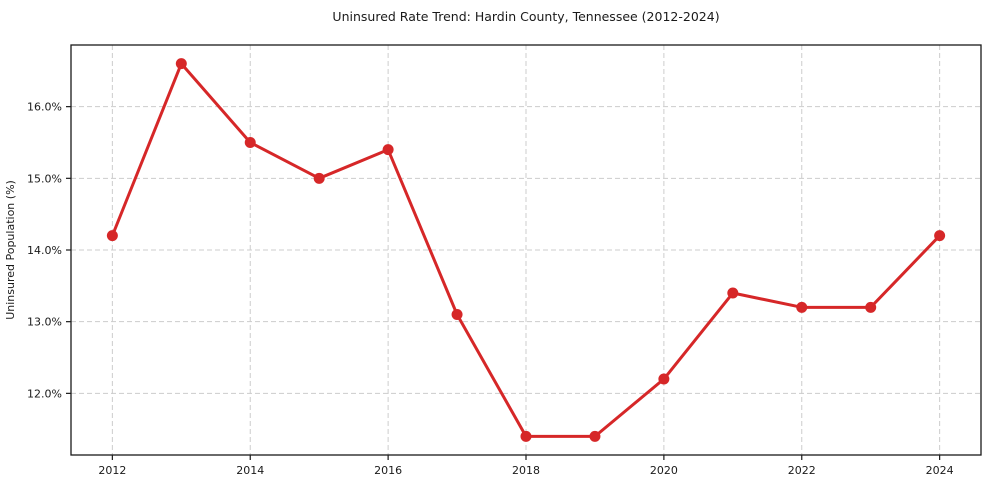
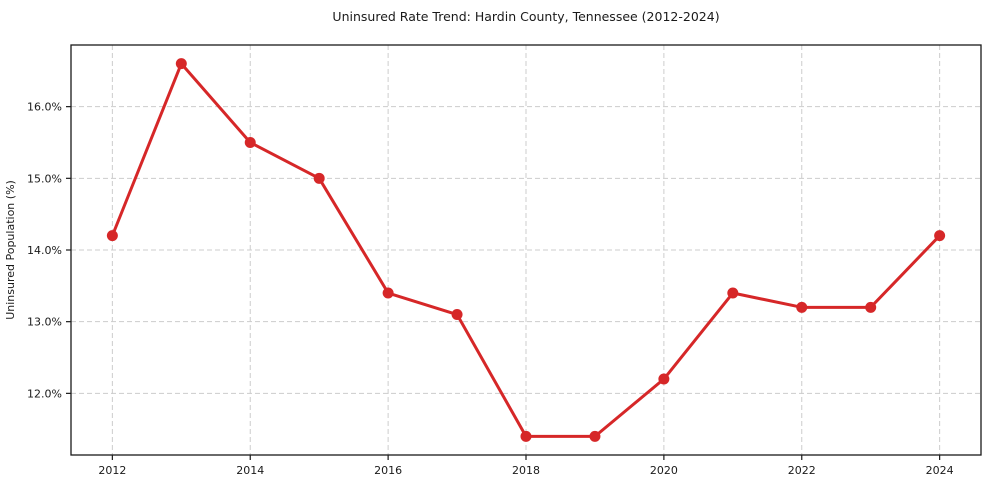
2016: 15.4% -> 13.4%
